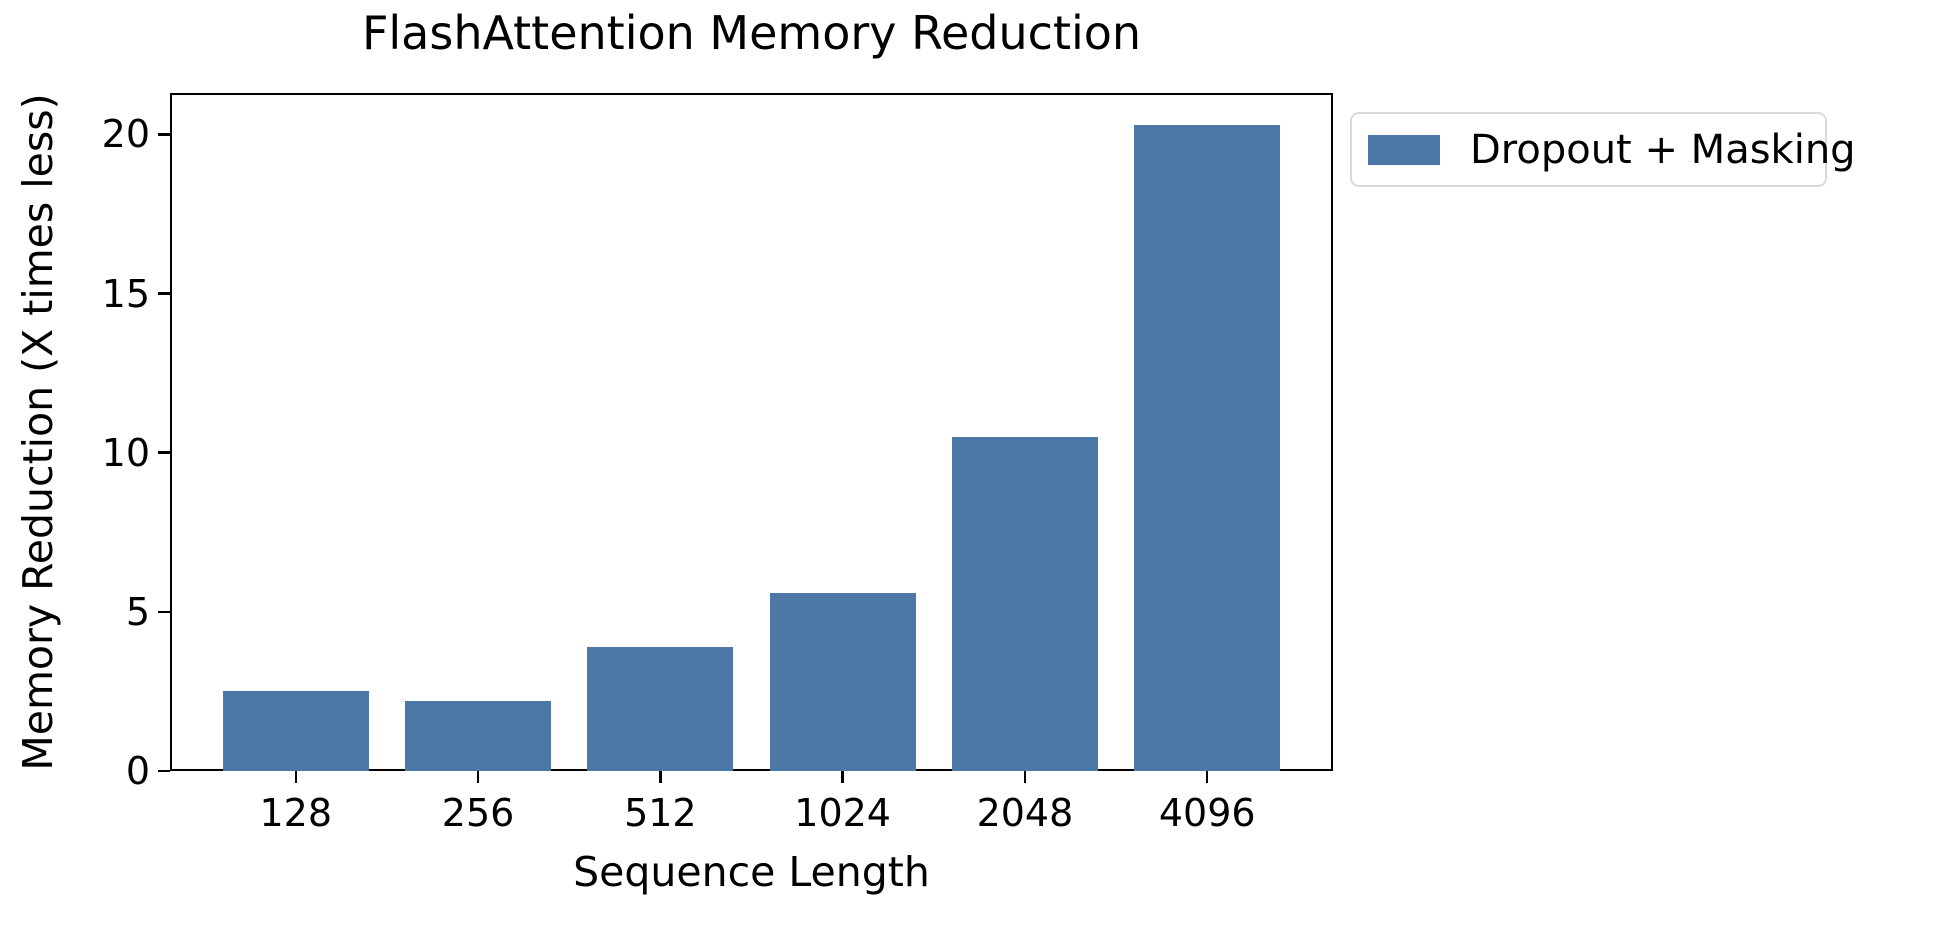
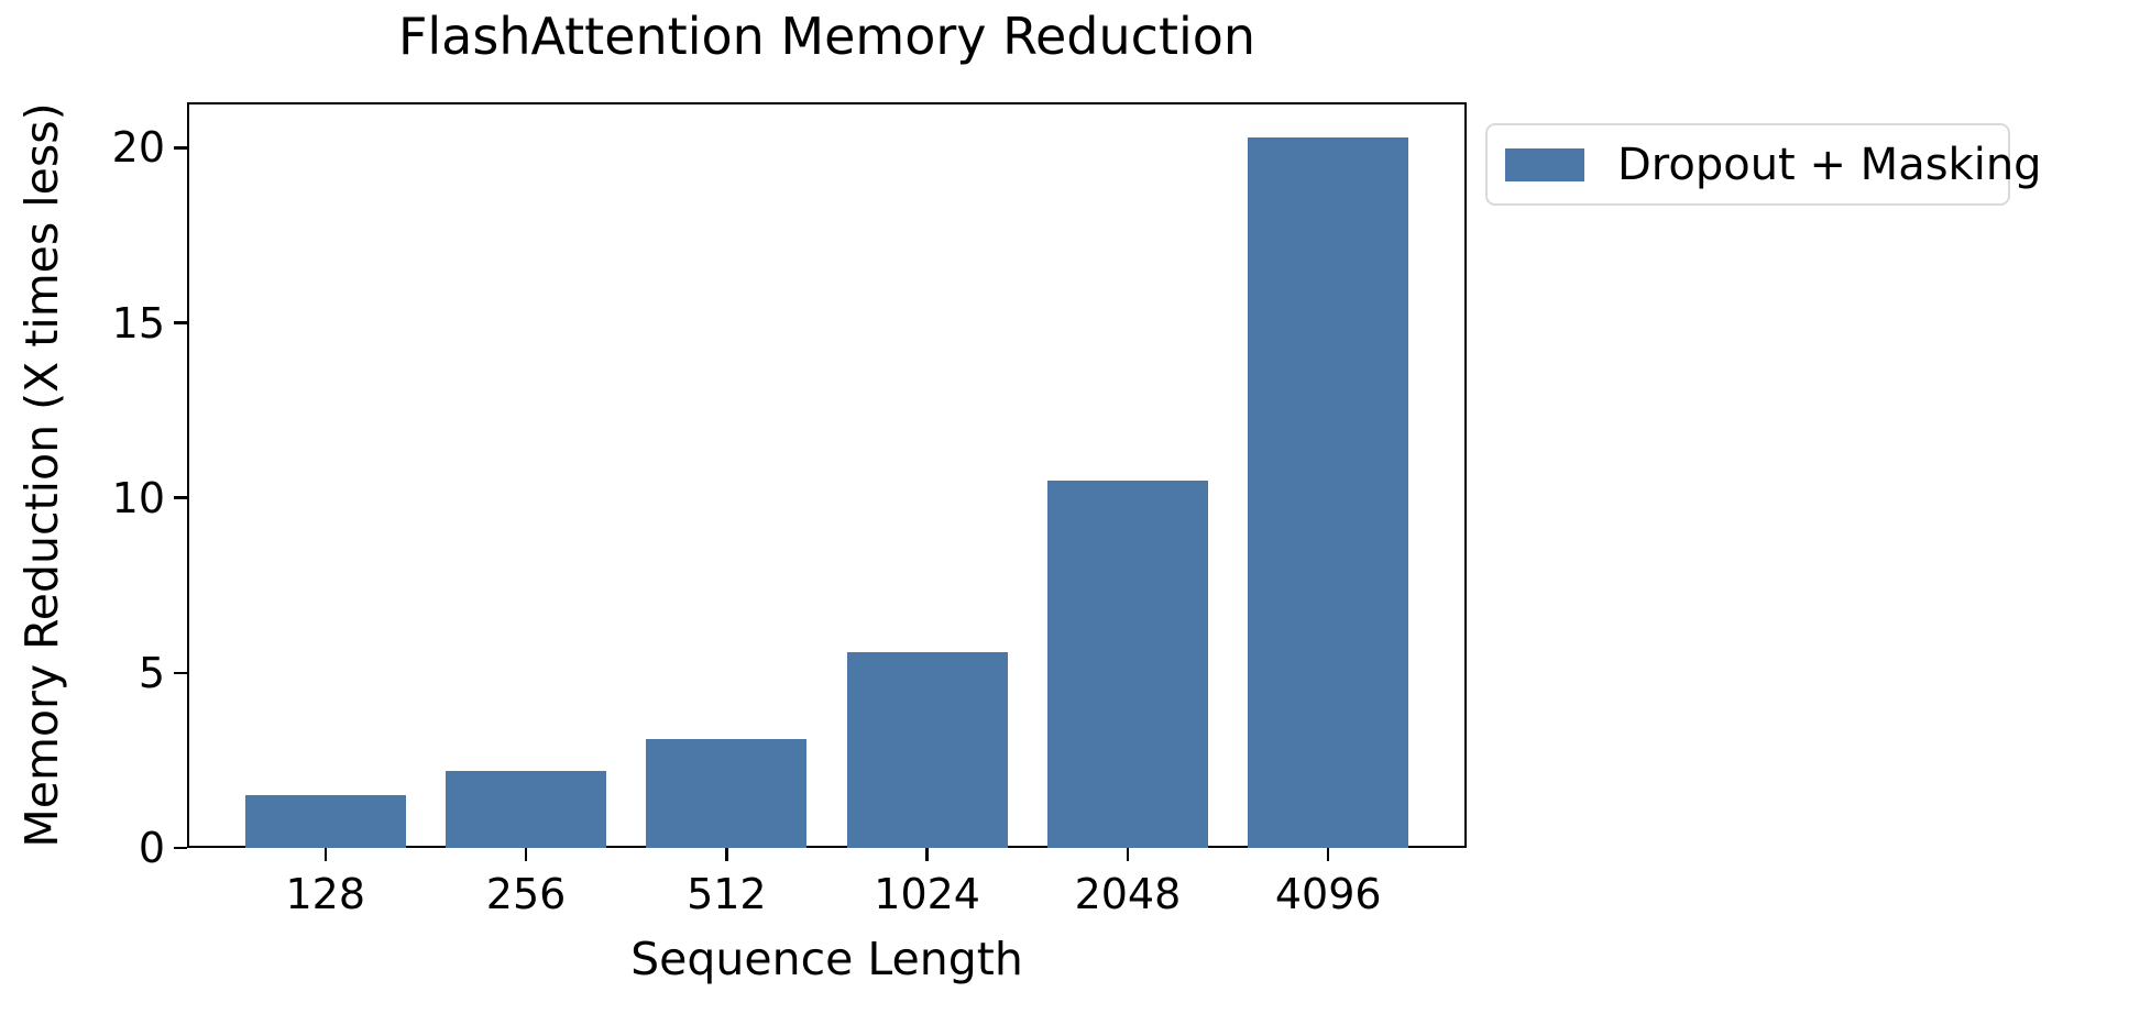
128: 2.5 -> 1.5
512: 3.9 -> 3.1
